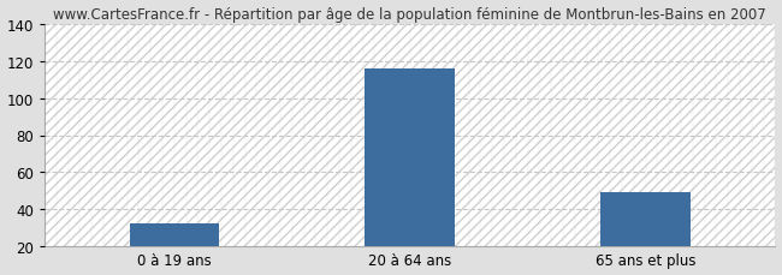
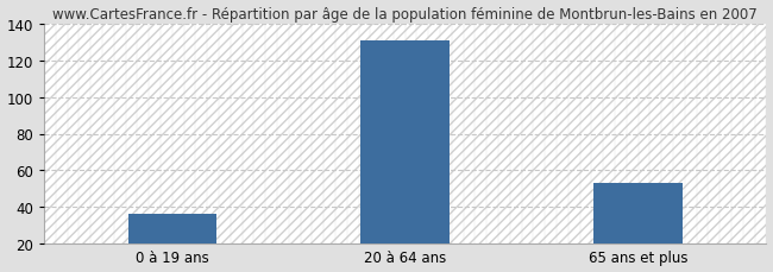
0 à 19 ans: 32 -> 36
20 à 64 ans: 116 -> 131
65 ans et plus: 49 -> 53
